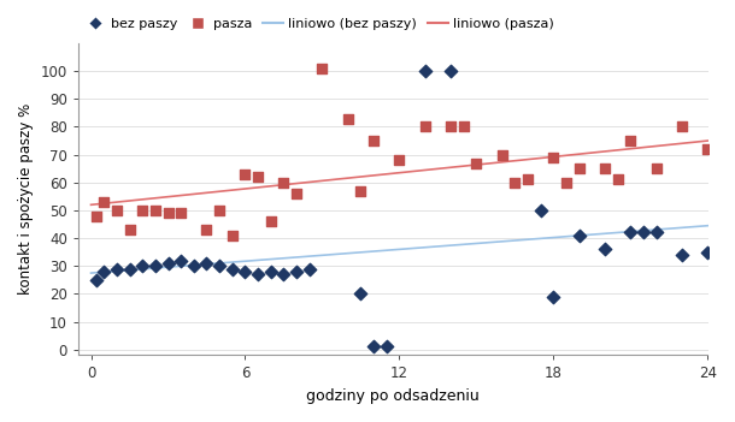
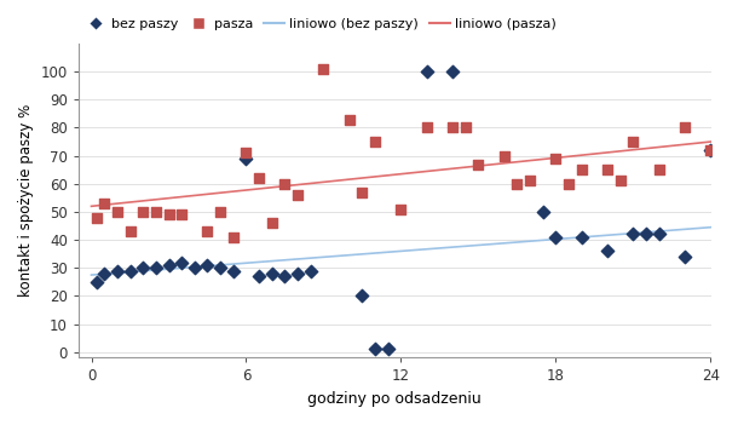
bez paszy/6: 28 -> 69
pasza/6: 63 -> 71
pasza/12: 68 -> 51
bez paszy/18: 19 -> 41
bez paszy/24: 35 -> 72
